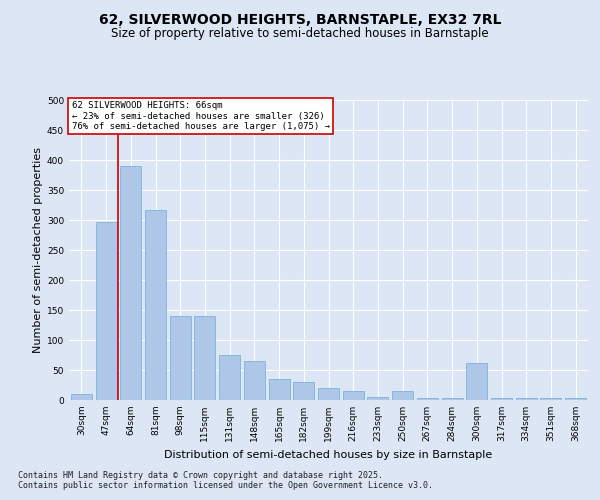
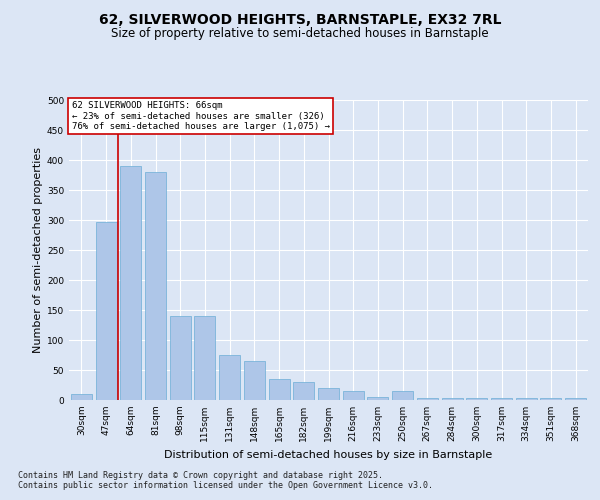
81sqm: 316 -> 380
300sqm: 62 -> 3
